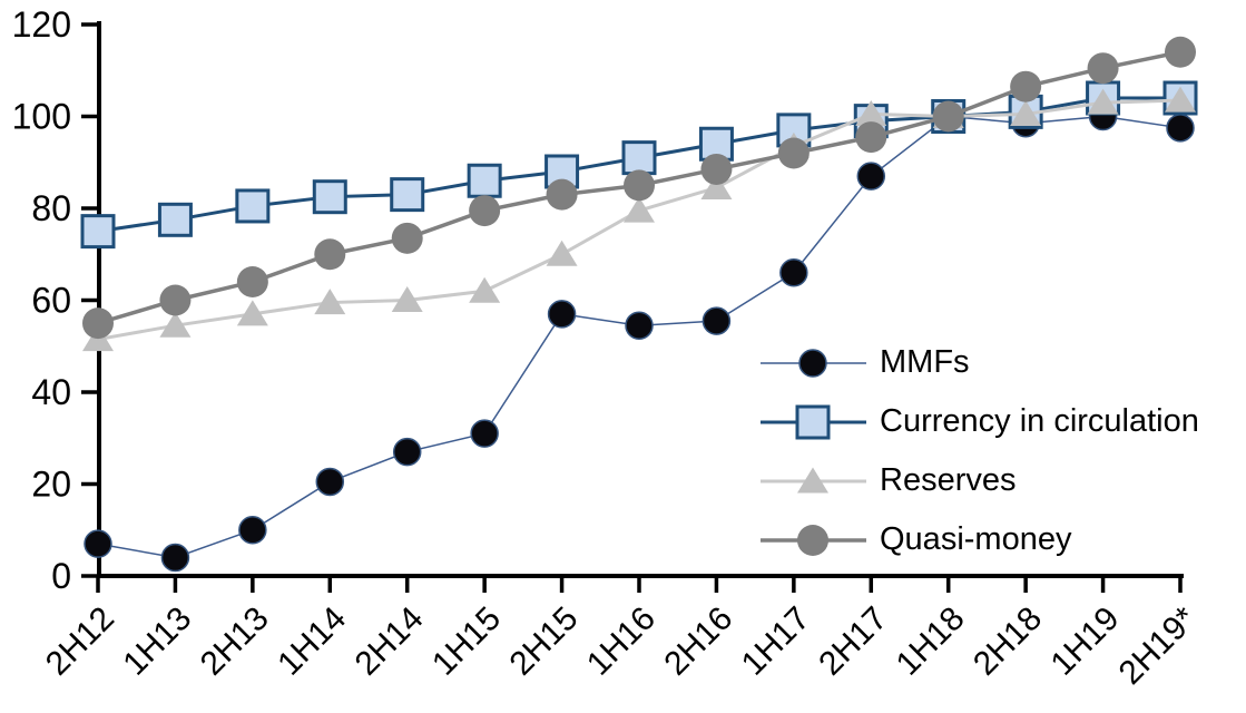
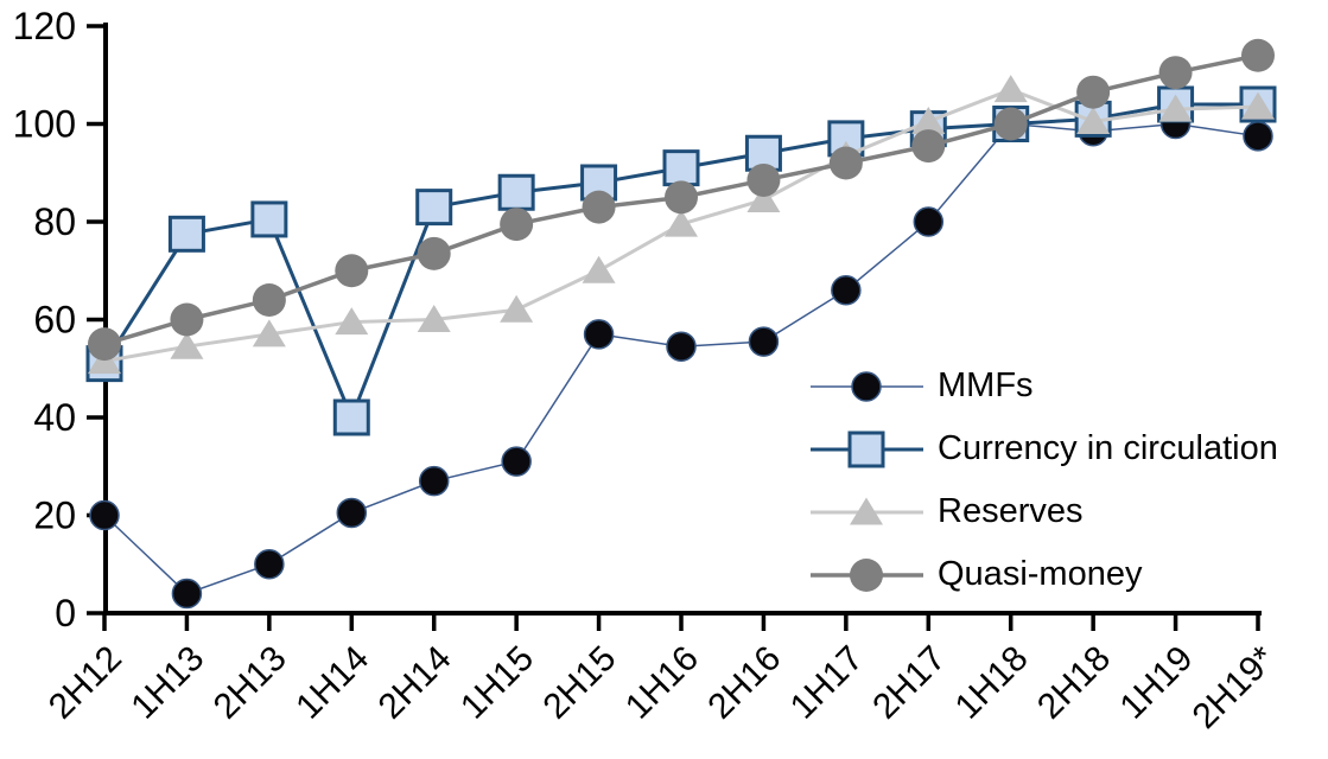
MMFs/2H12: 7 -> 20
Currency in circulation/2H12: 75 -> 51
Currency in circulation/1H14: 82 -> 40
MMFs/2H17: 87 -> 80
Reserves/1H18: 100 -> 107
